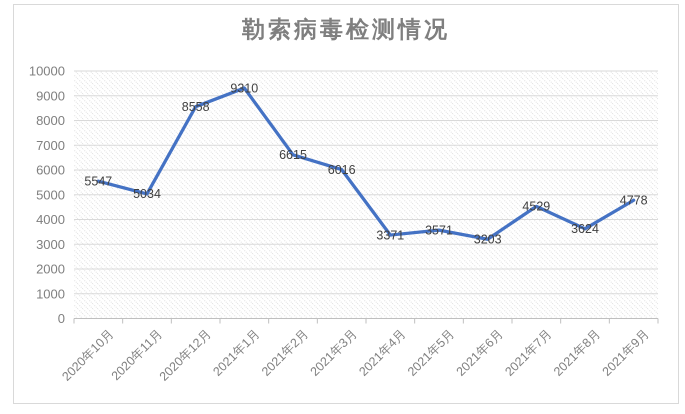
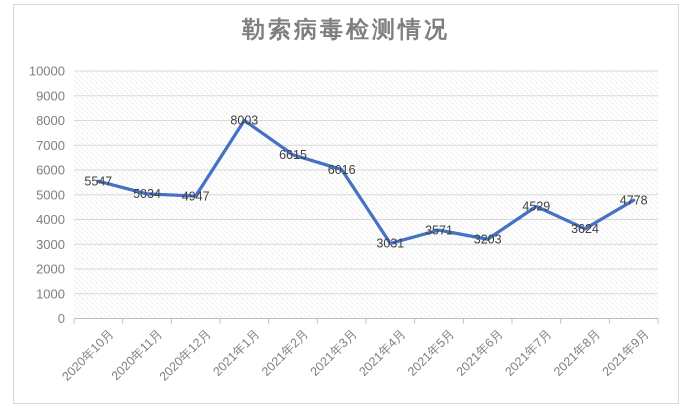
2020年12月: 8558 -> 4947
2021年1月: 9310 -> 8003
2021年4月: 3371 -> 3031
